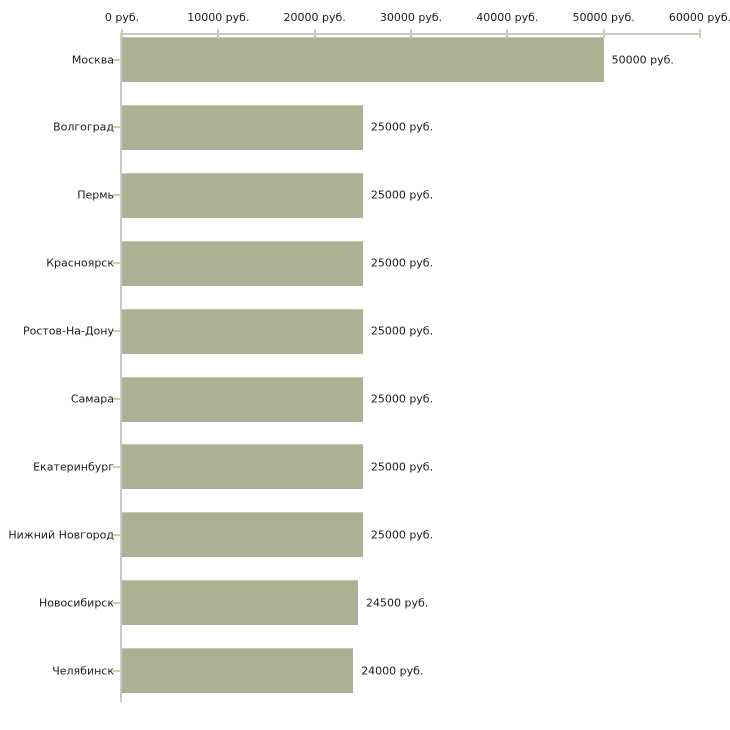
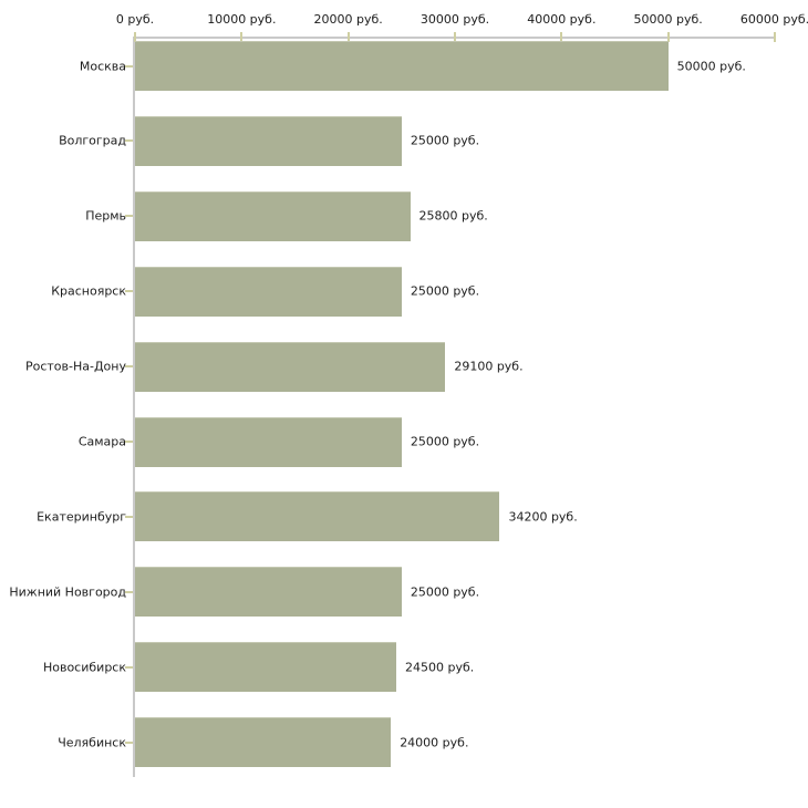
Пермь: 25000 -> 25800
Ростов-На-Дону: 25000 -> 29100
Екатеринбург: 25000 -> 34200
